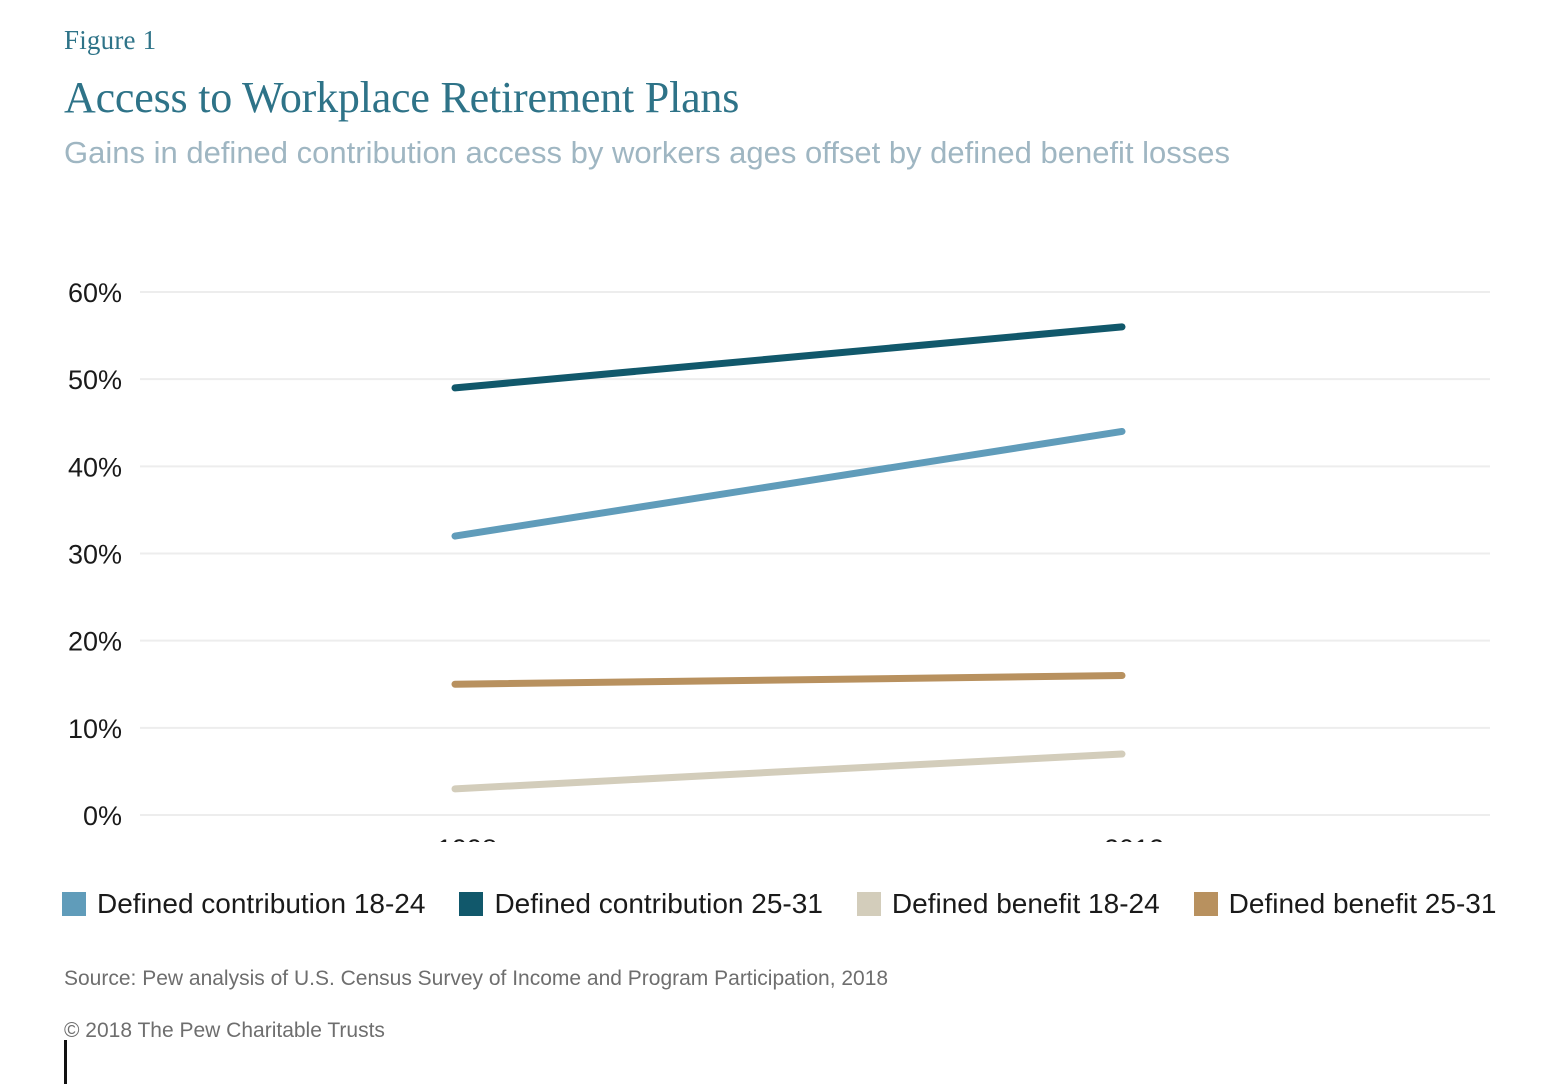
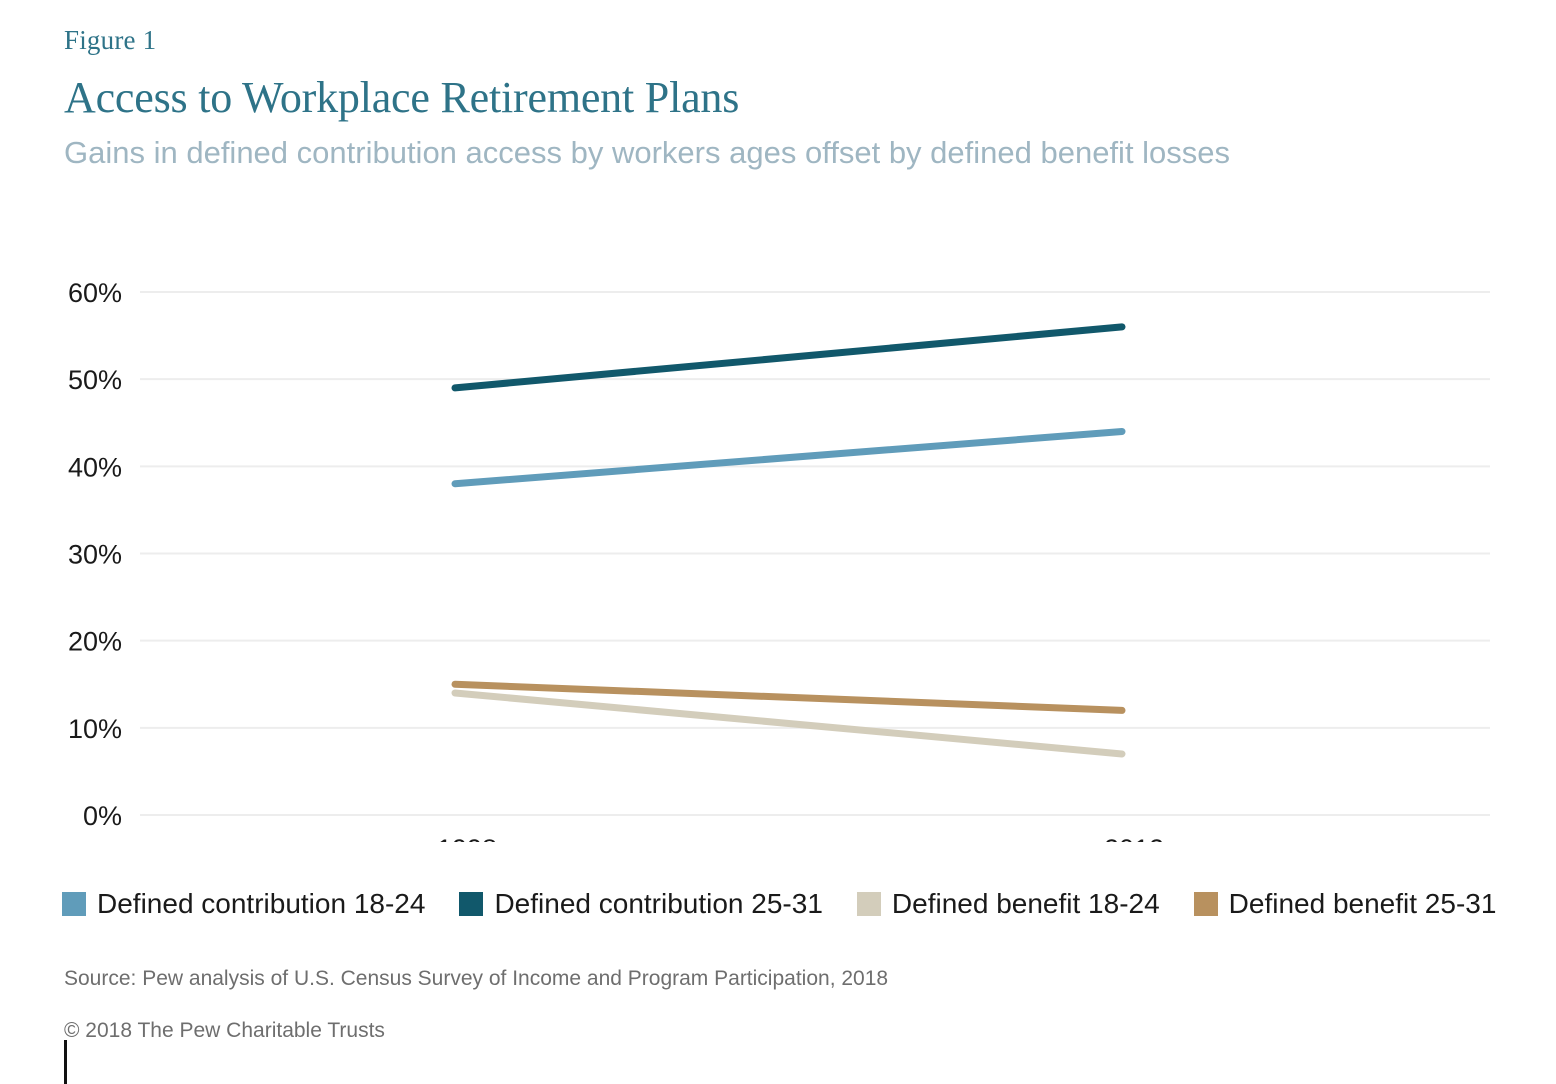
Defined contribution 18-24/1998: 32% -> 38%
Defined benefit 18-24/1998: 3% -> 14%
Defined benefit 25-31/2012: 16% -> 12%
